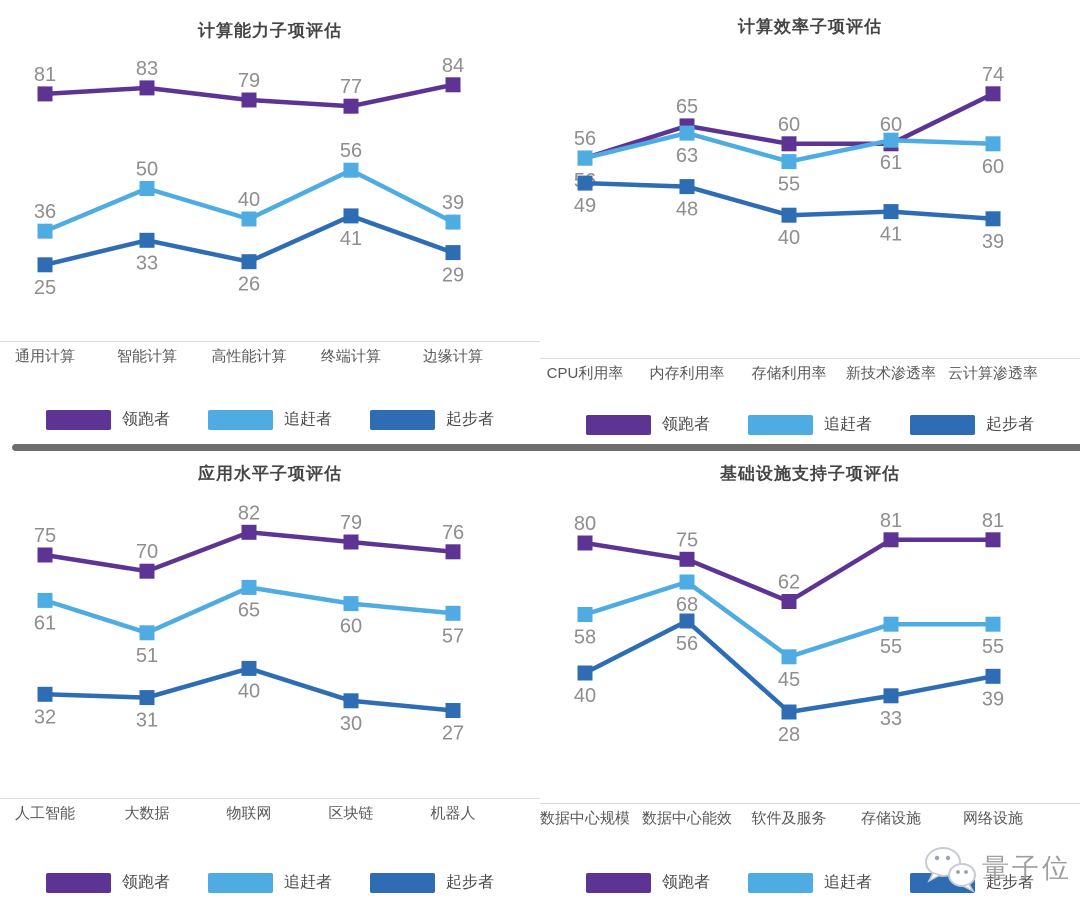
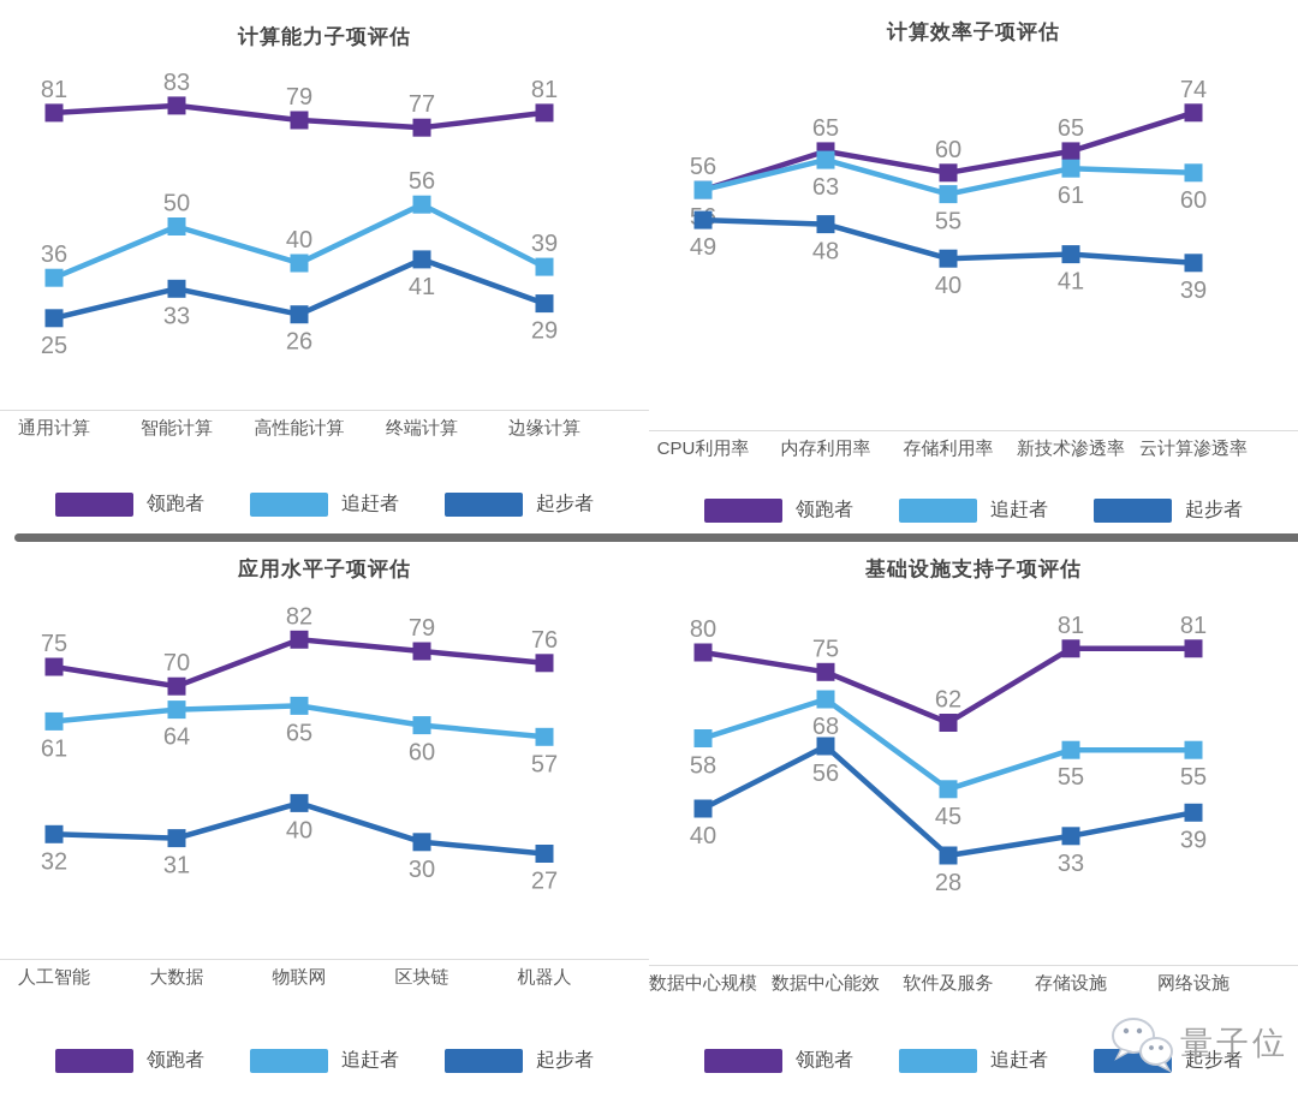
计算能力子项评估/领跑者/边缘计算: 84 -> 81
计算效率子项评估/领跑者/新技术渗透率: 60 -> 65
应用水平子项评估/追赶者/大数据: 51 -> 64
